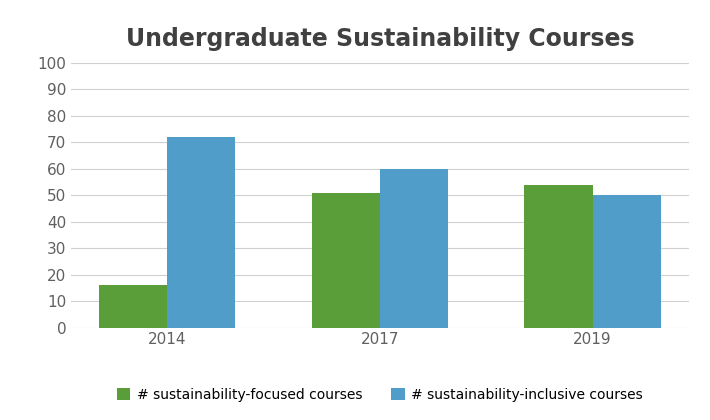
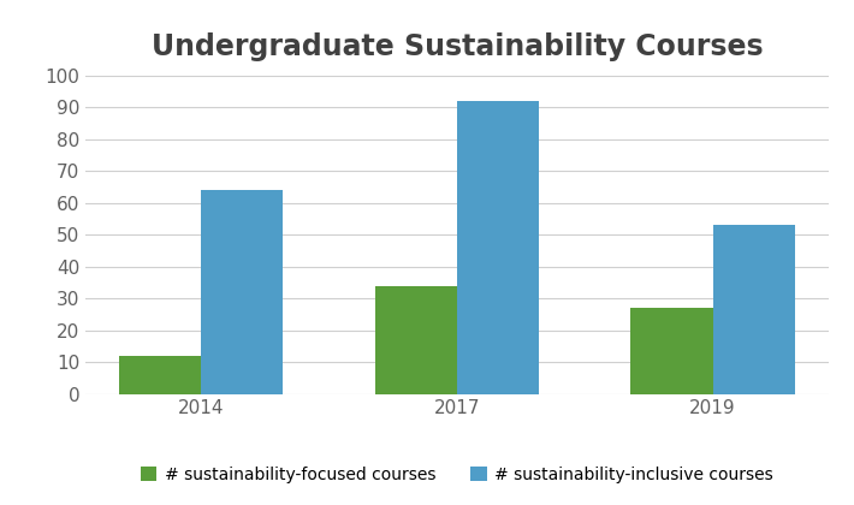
# sustainability-focused courses/2014: 16 -> 12
# sustainability-inclusive courses/2014: 72 -> 64
# sustainability-focused courses/2017: 51 -> 34
# sustainability-inclusive courses/2017: 60 -> 92
# sustainability-focused courses/2019: 54 -> 27
# sustainability-inclusive courses/2019: 50 -> 53
